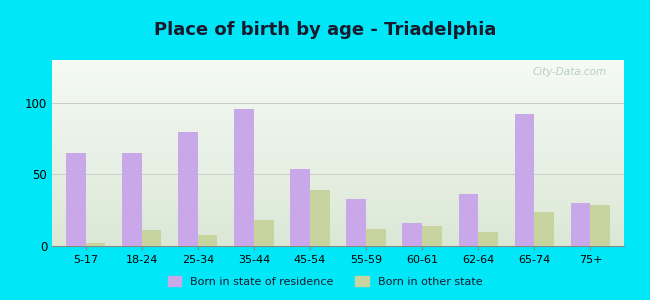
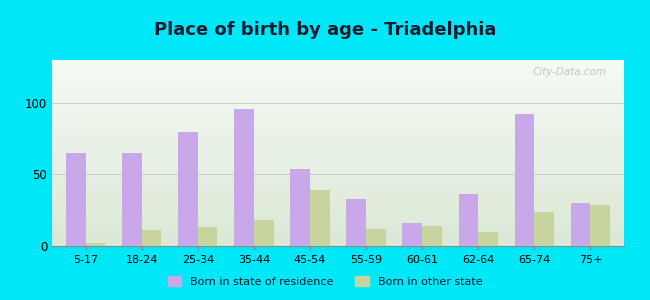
Born in other state/25-34: 8 -> 13
